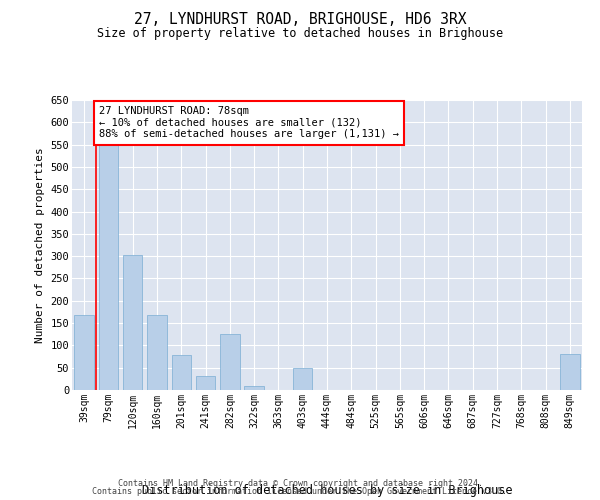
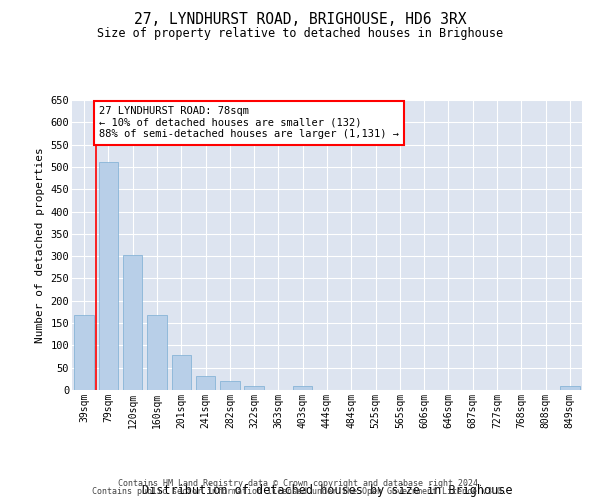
79sqm: 555 -> 510
282sqm: 125 -> 20
403sqm: 50 -> 8
849sqm: 80 -> 8
